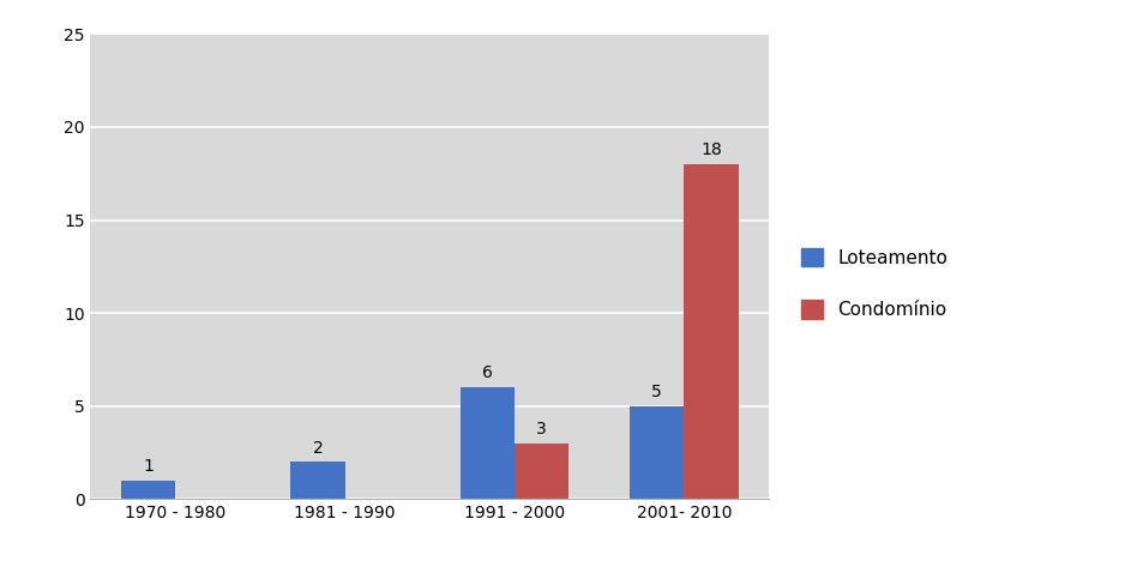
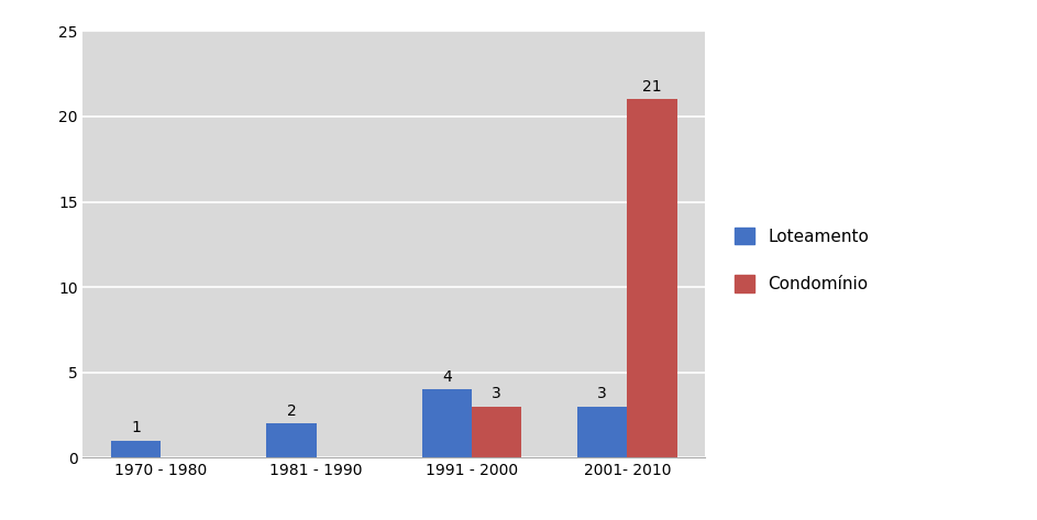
Loteamento/1991 - 2000: 6 -> 4
Loteamento/2001- 2010: 5 -> 3
Condomínio/2001- 2010: 18 -> 21
